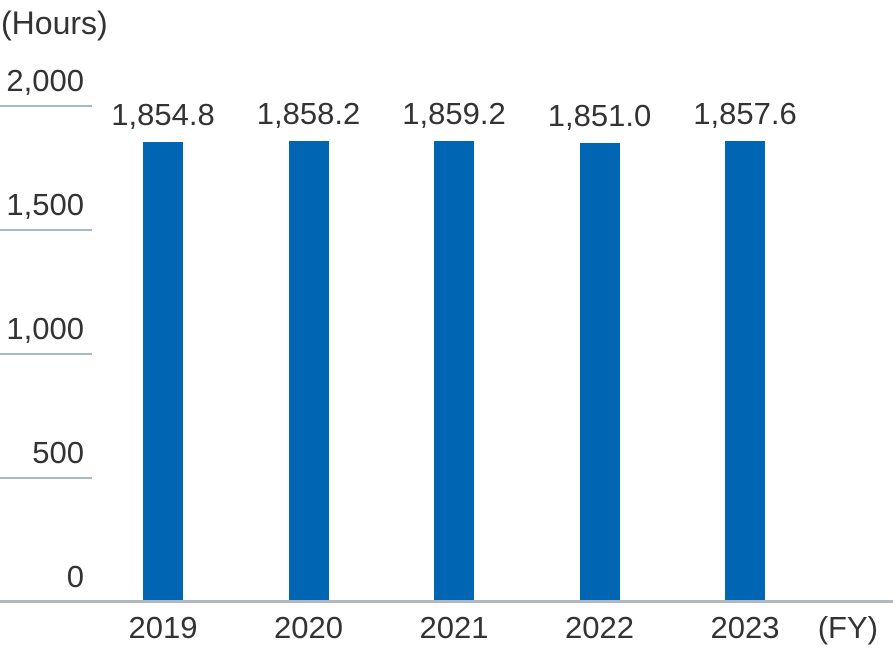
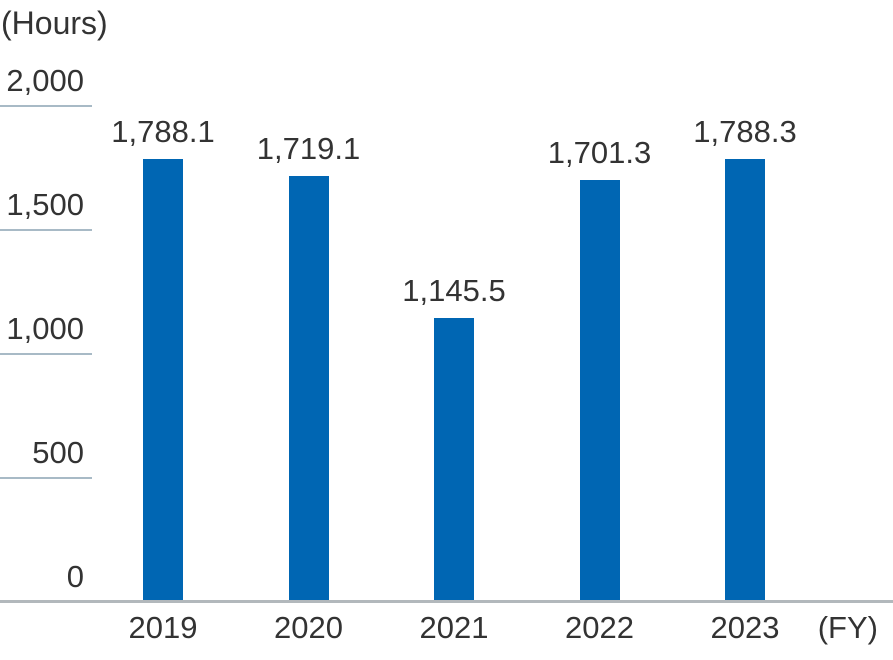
2019: 1,854.8 -> 1,788.1
2020: 1,858.2 -> 1,719.1
2021: 1,859.2 -> 1,145.5
2022: 1,851.0 -> 1,701.3
2023: 1,857.6 -> 1,788.3
